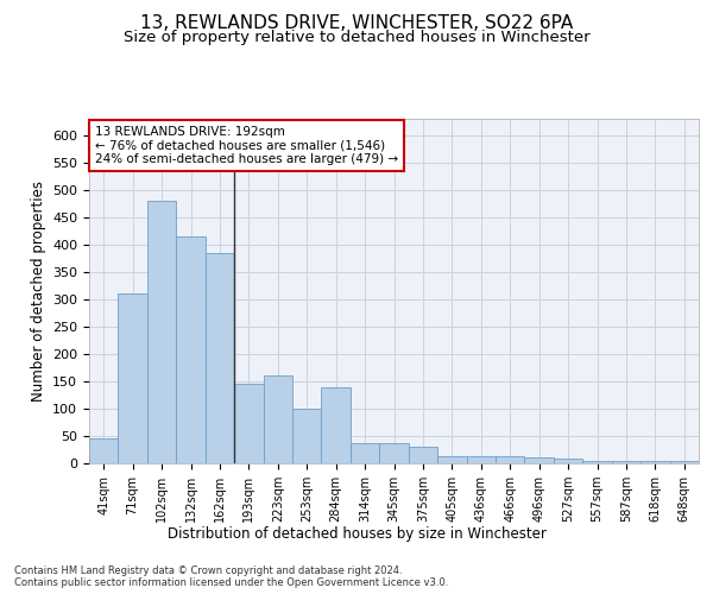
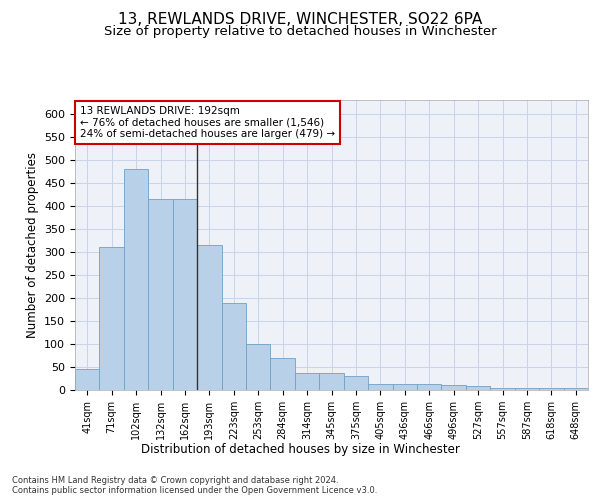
162sqm: 385 -> 415
193sqm: 145 -> 315
223sqm: 160 -> 190
284sqm: 140 -> 70
